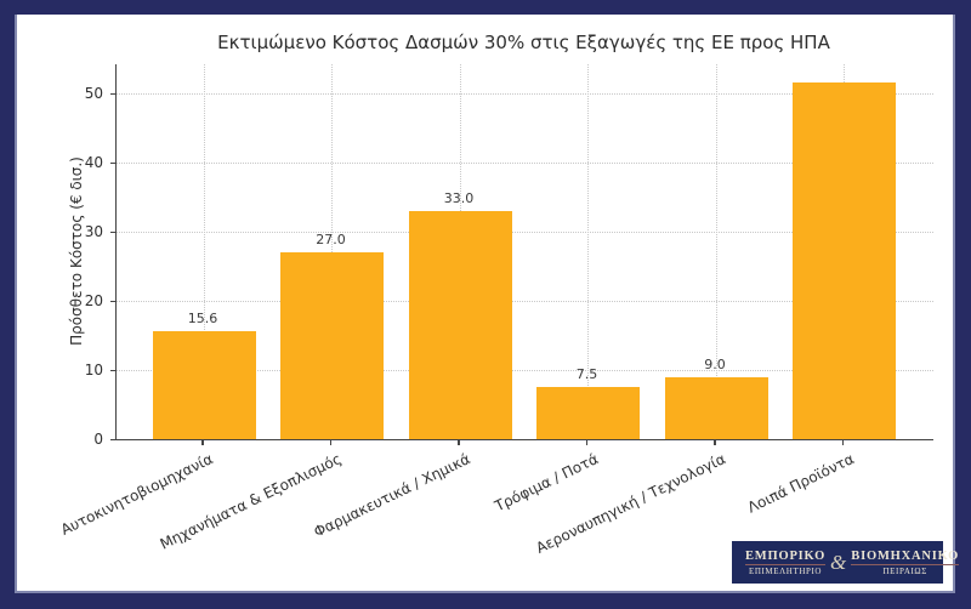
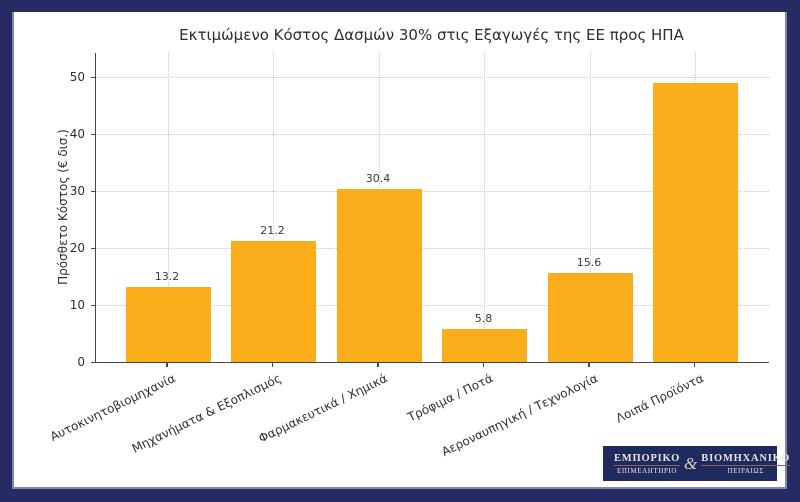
Αυτοκινητοβιομηχανία: 15.6 -> 13.2
Μηχανήματα & Εξοπλισμός: 27.0 -> 21.2
Φαρμακευτικά / Χημικά: 33.0 -> 30.4
Τρόφιμα / Ποτά: 7.5 -> 5.8
Αεροναυπηγική / Τεχνολογία: 9.0 -> 15.6
Λοιπά Προϊόντα: 52 -> 49
